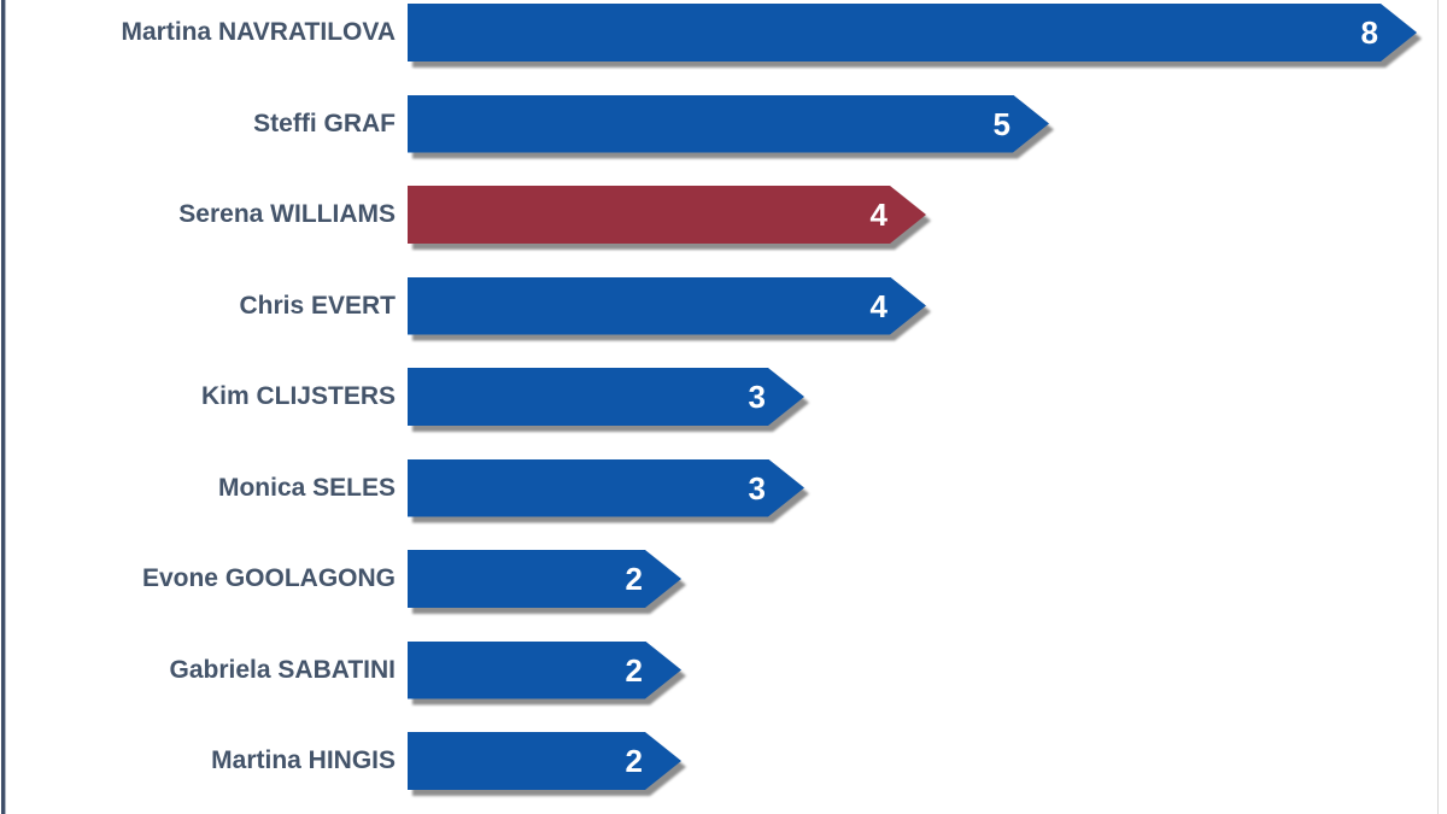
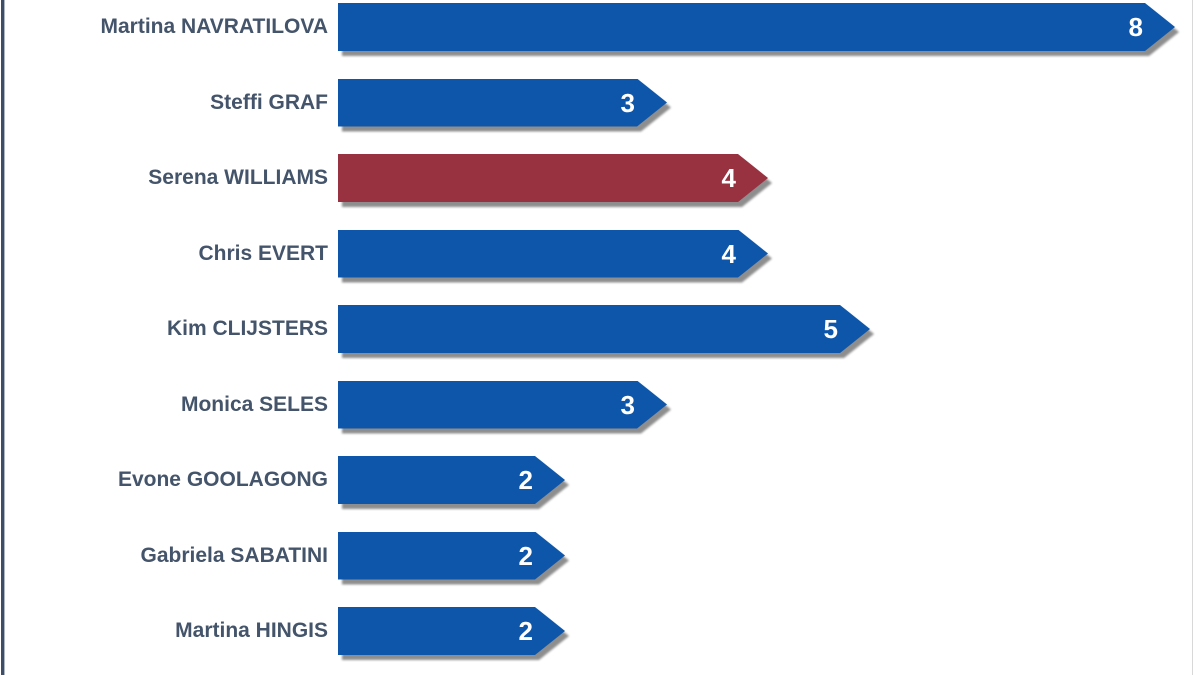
Steffi GRAF: 5 -> 3
Kim CLIJSTERS: 3 -> 5
